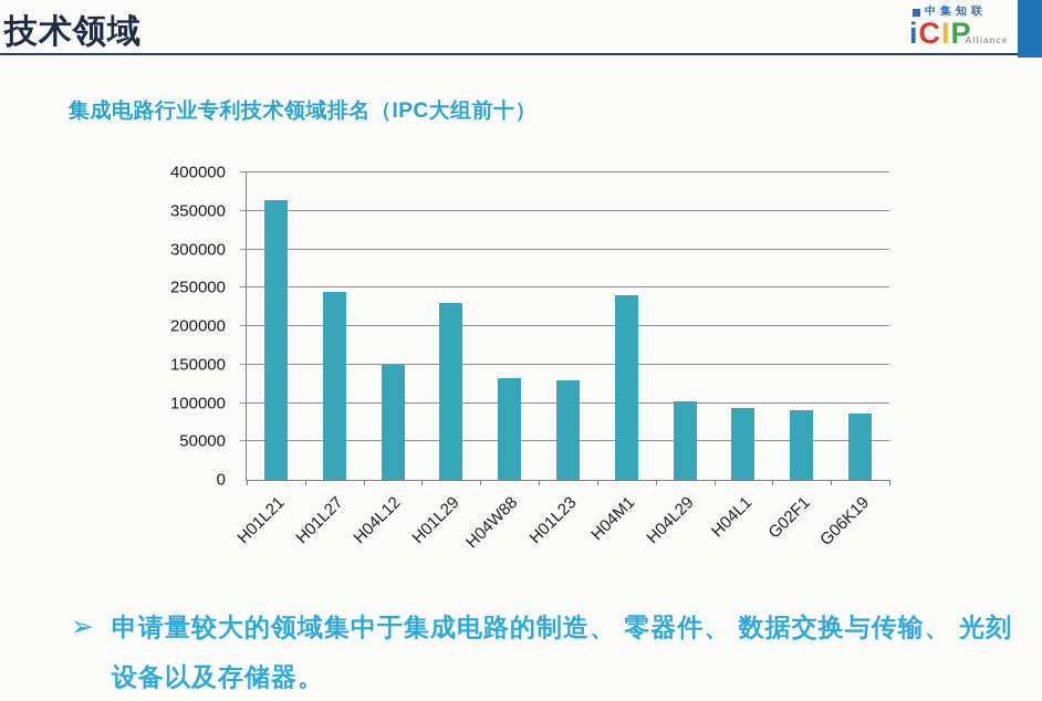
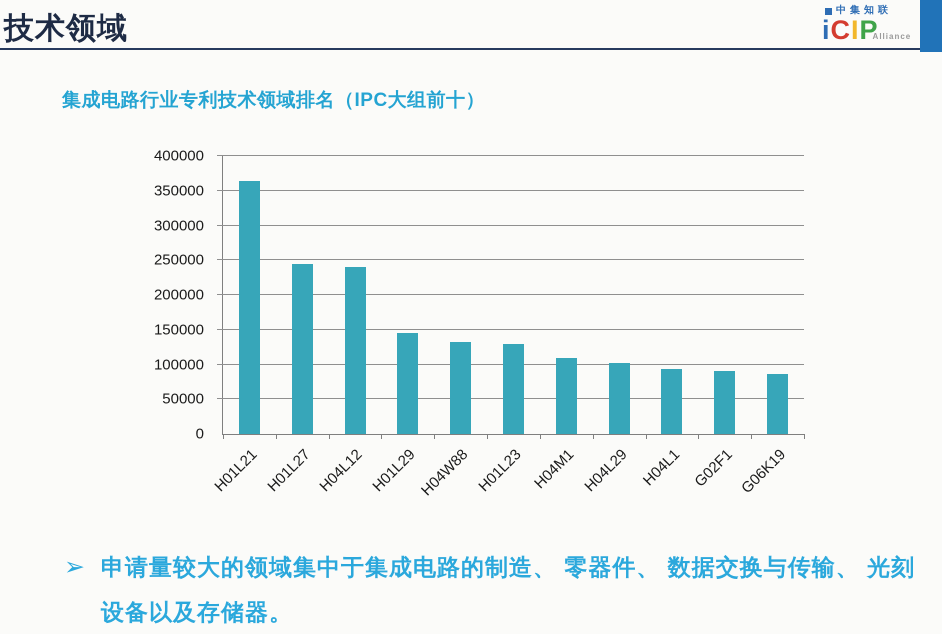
H04L12: 150000 -> 240000
H01L29: 230000 -> 150000
H04M1: 240000 -> 110000
